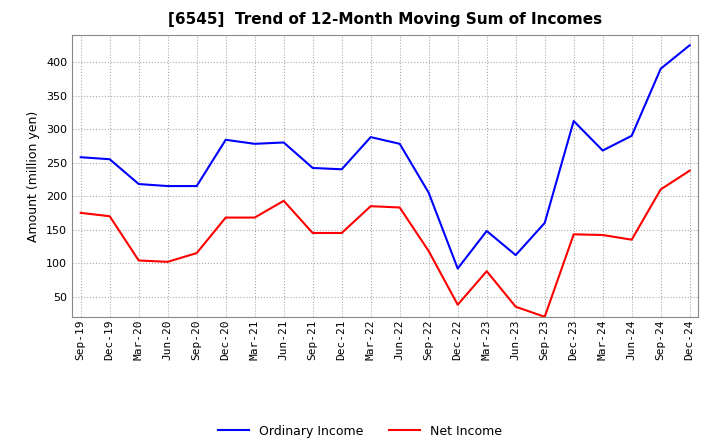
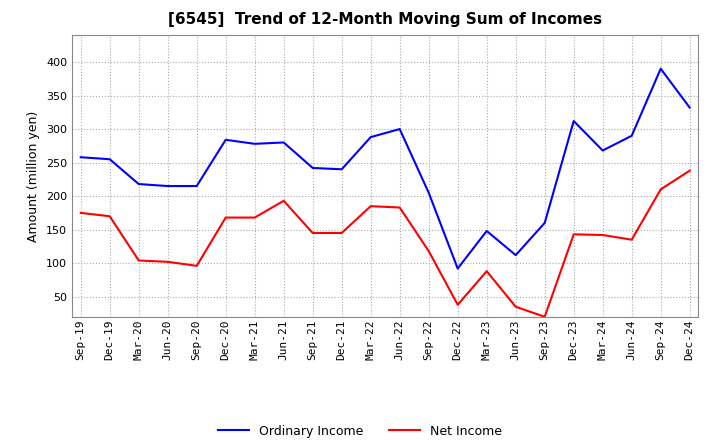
Net Income/Sep-20: 115 -> 96
Ordinary Income/Jun-22: 278 -> 300
Ordinary Income/Dec-24: 425 -> 332
